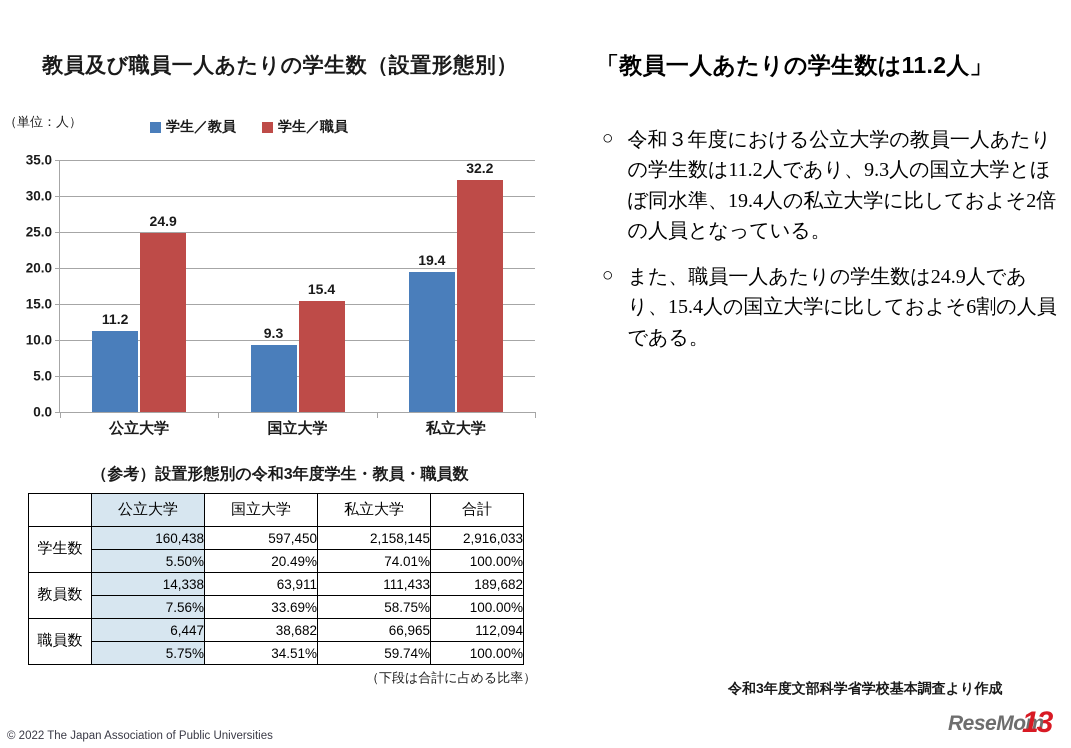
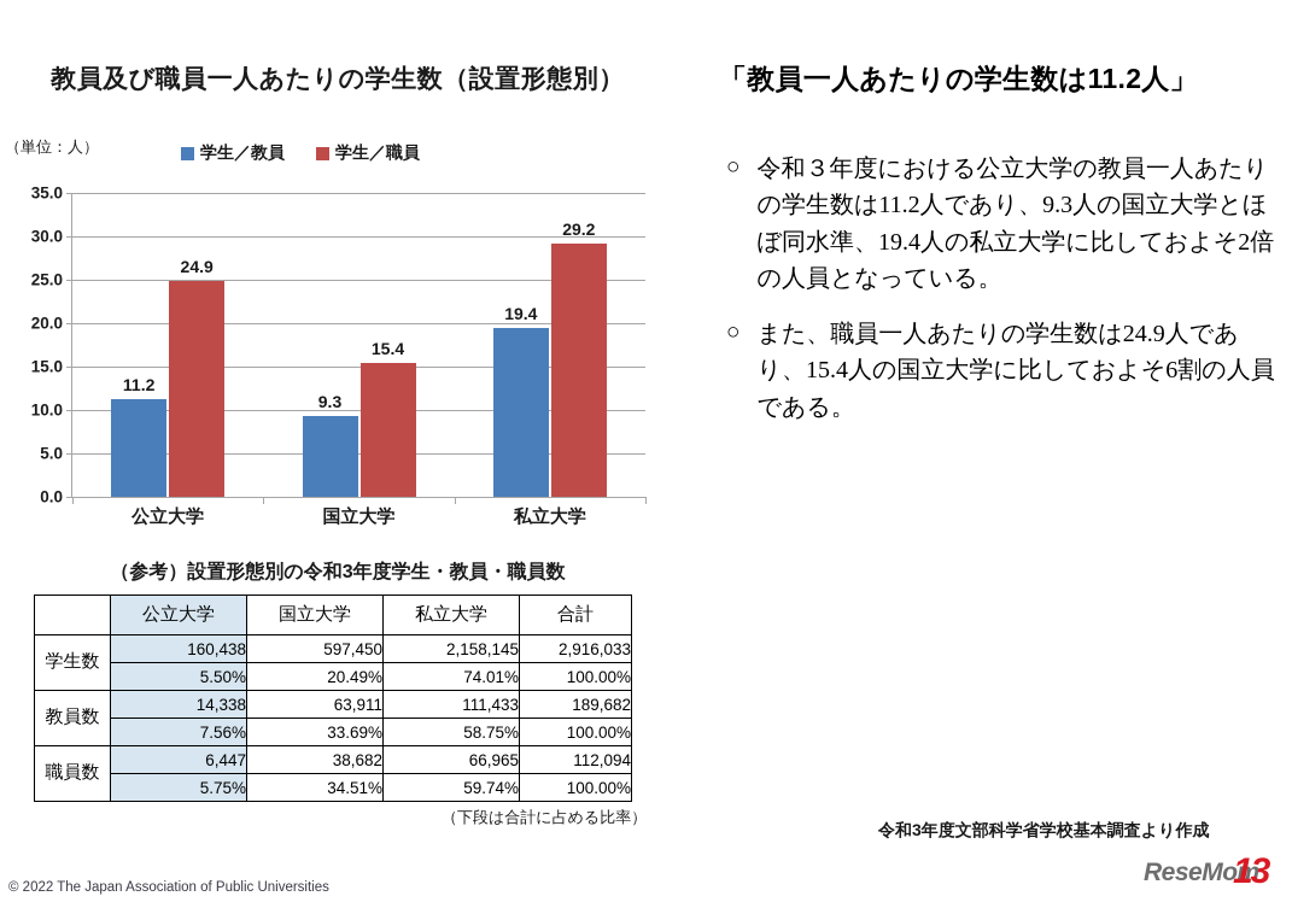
学生／職員/私立大学: 32.2 -> 29.2
